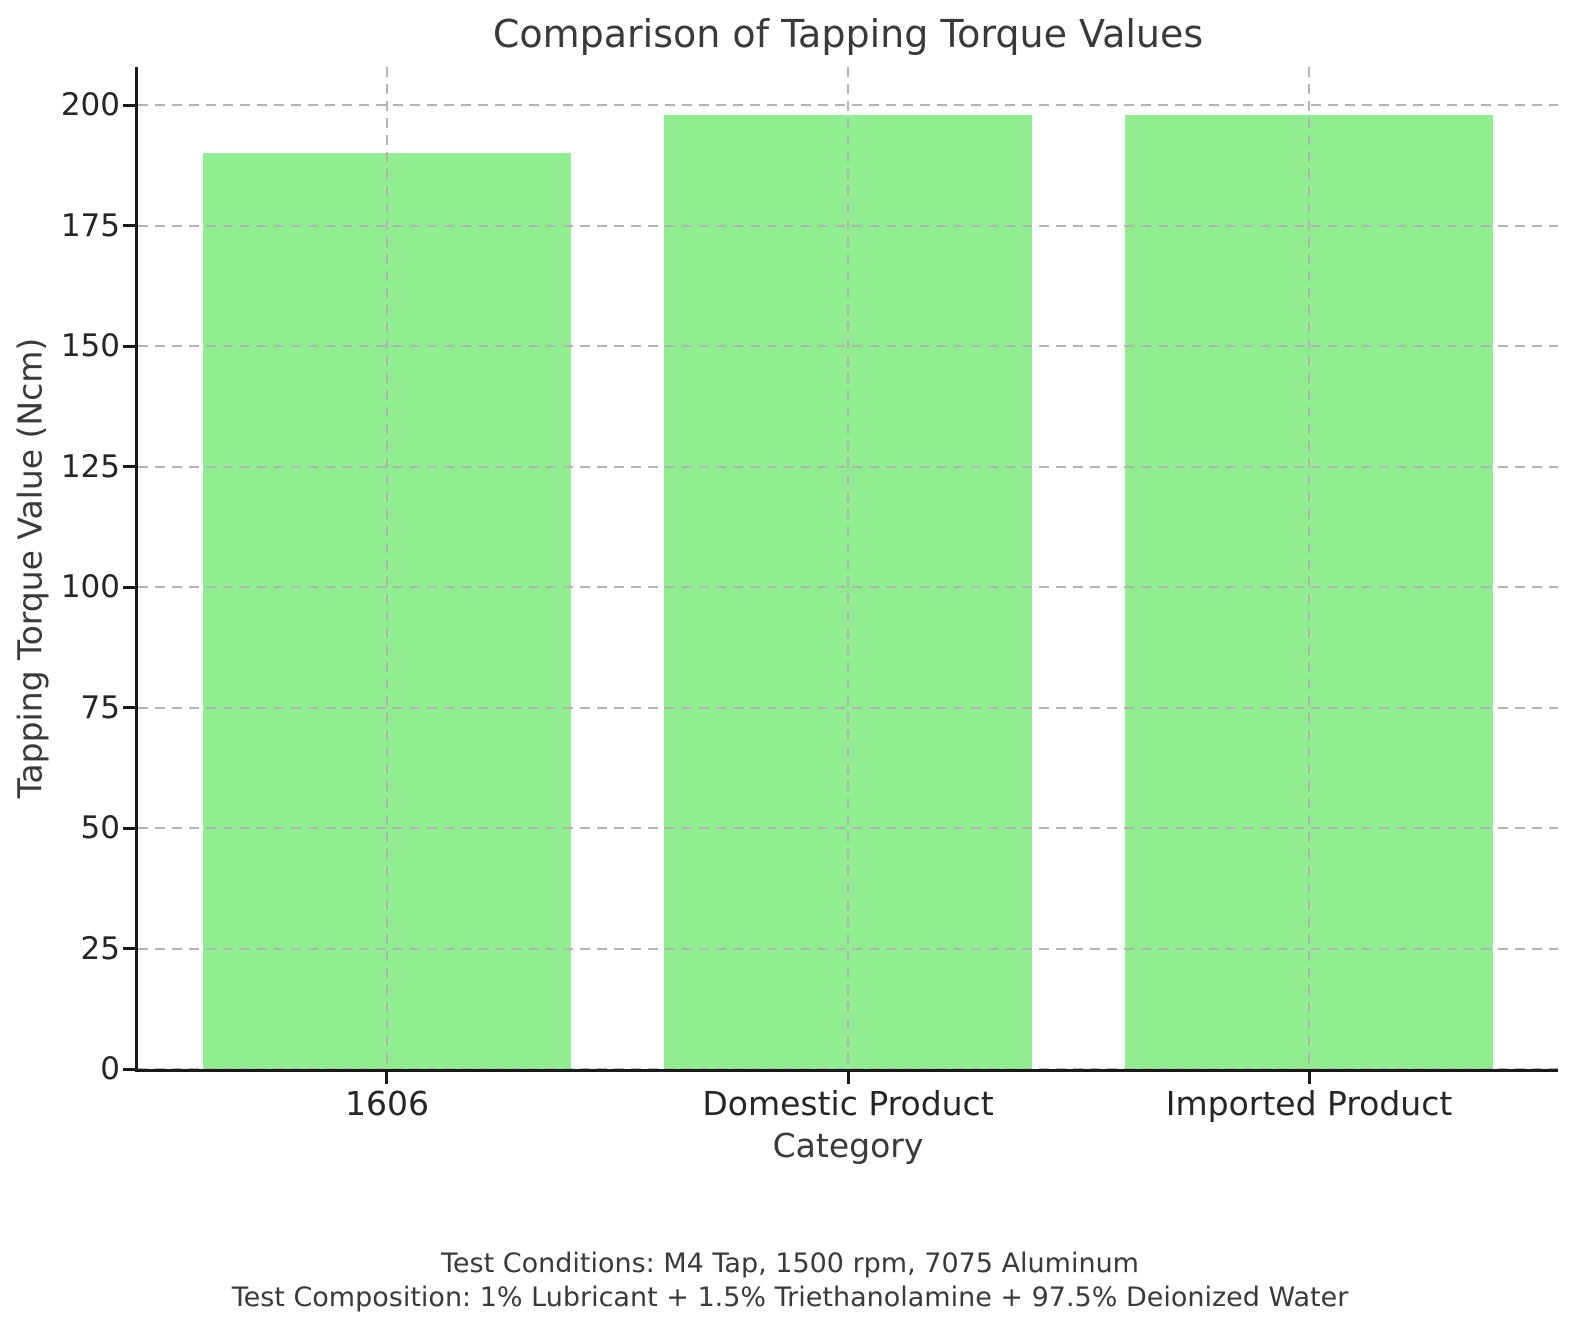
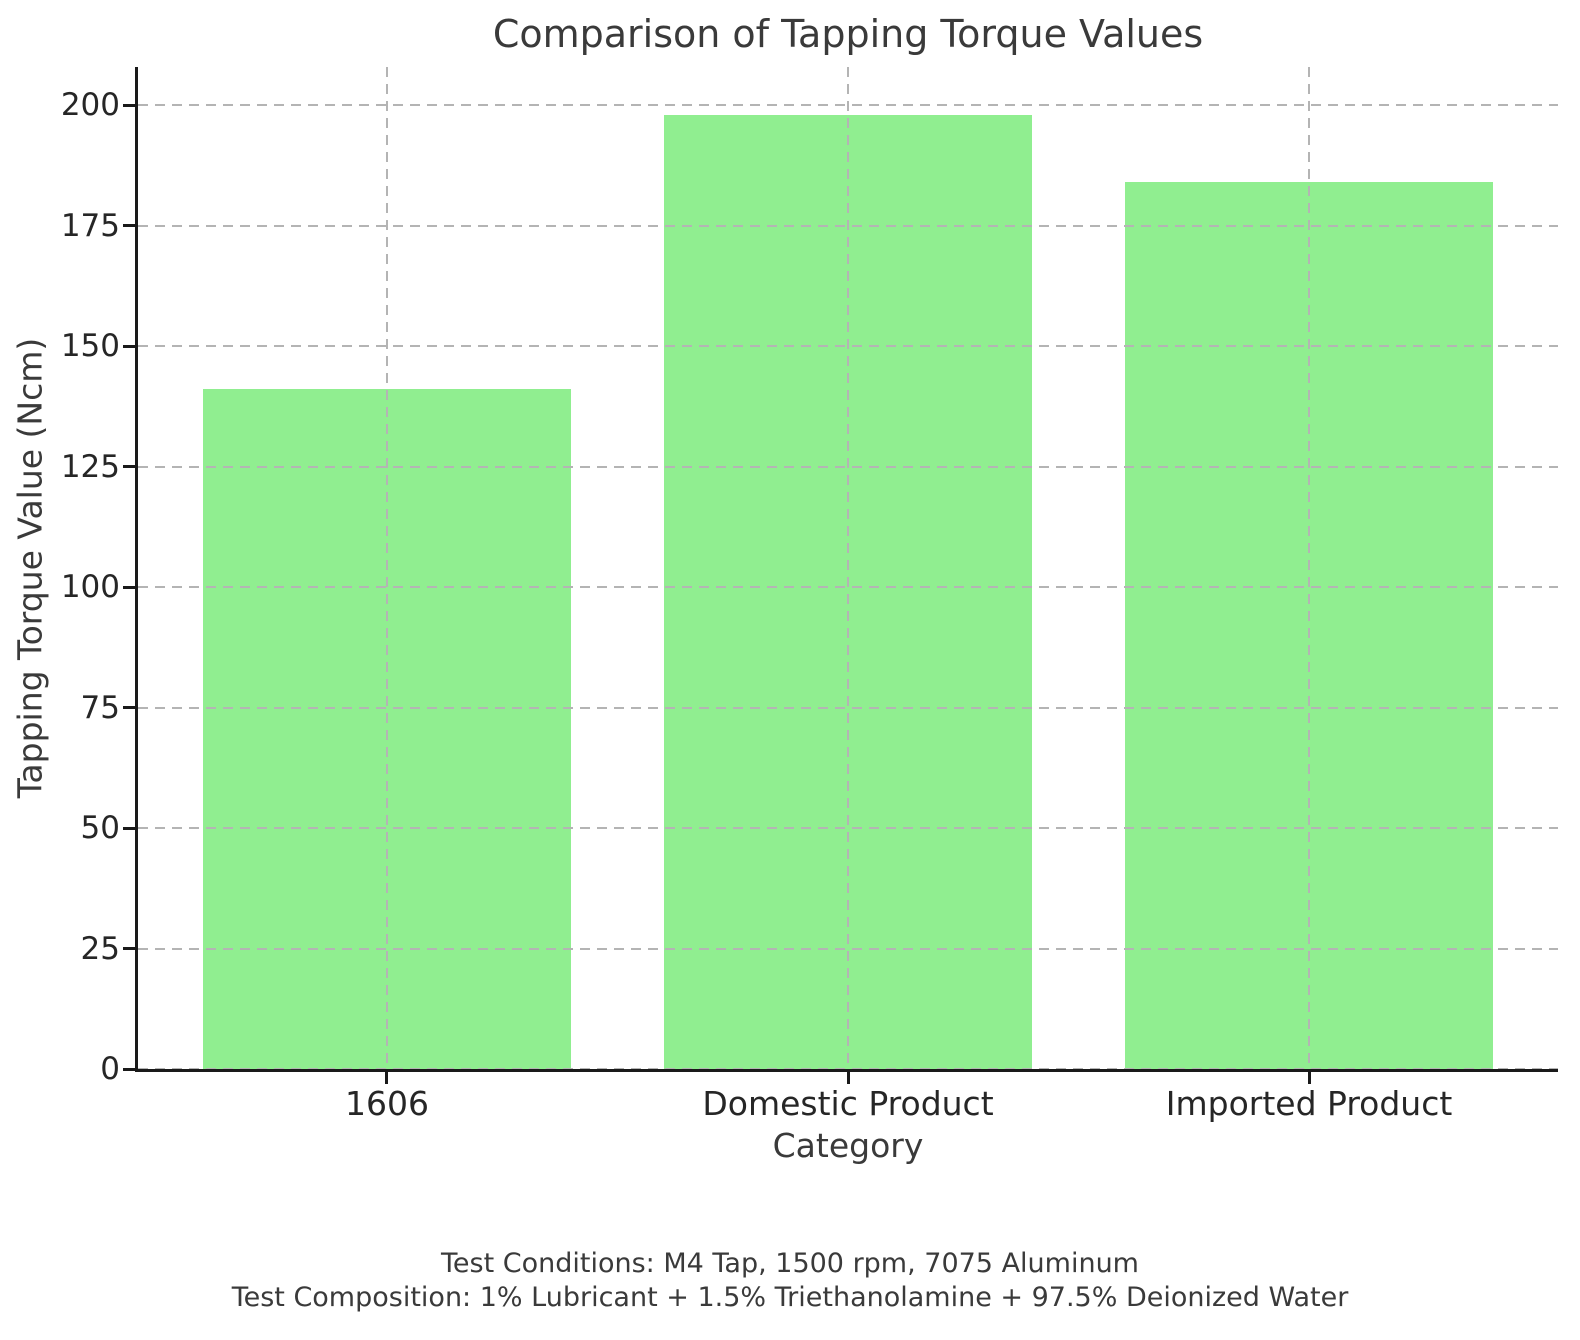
1606: 190 -> 141
Imported Product: 198 -> 184
